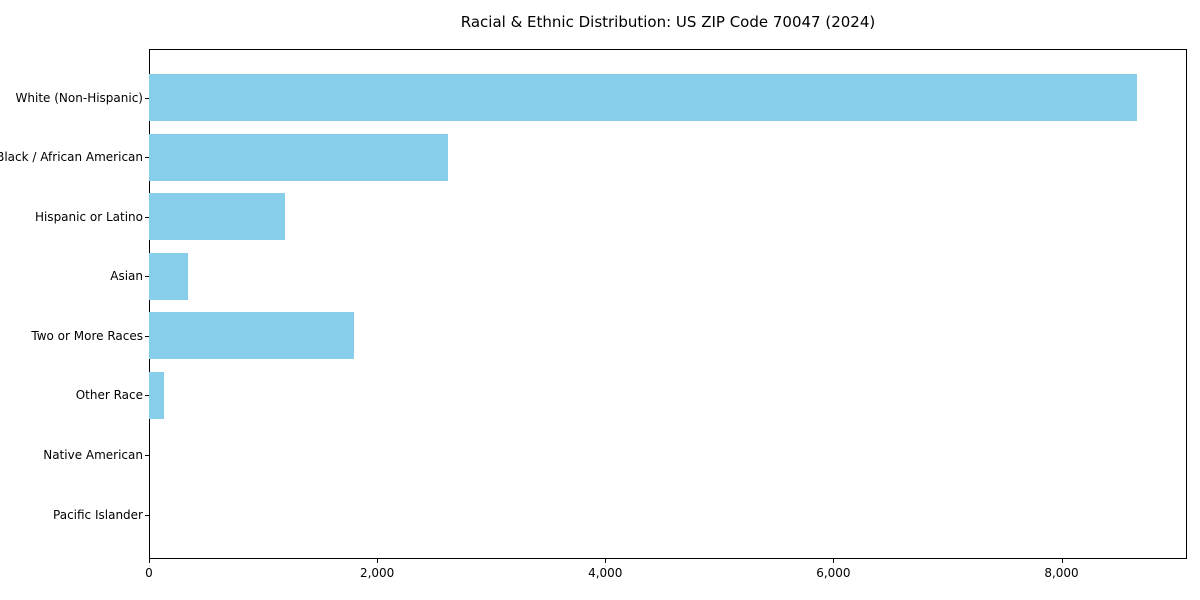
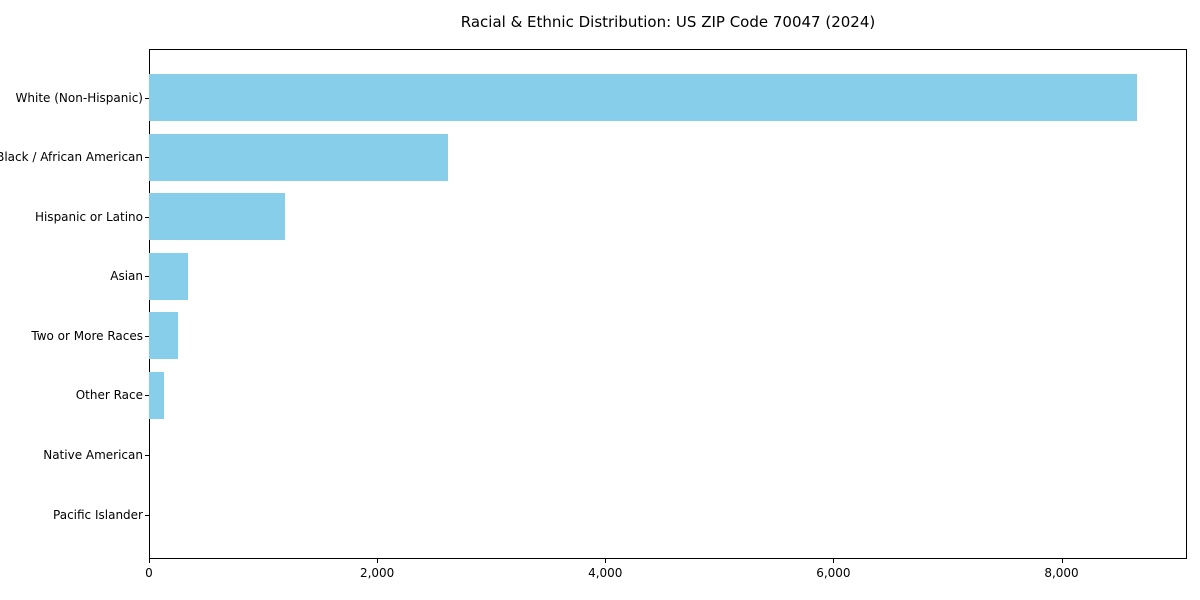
Two or More Races: 1800 -> 260
